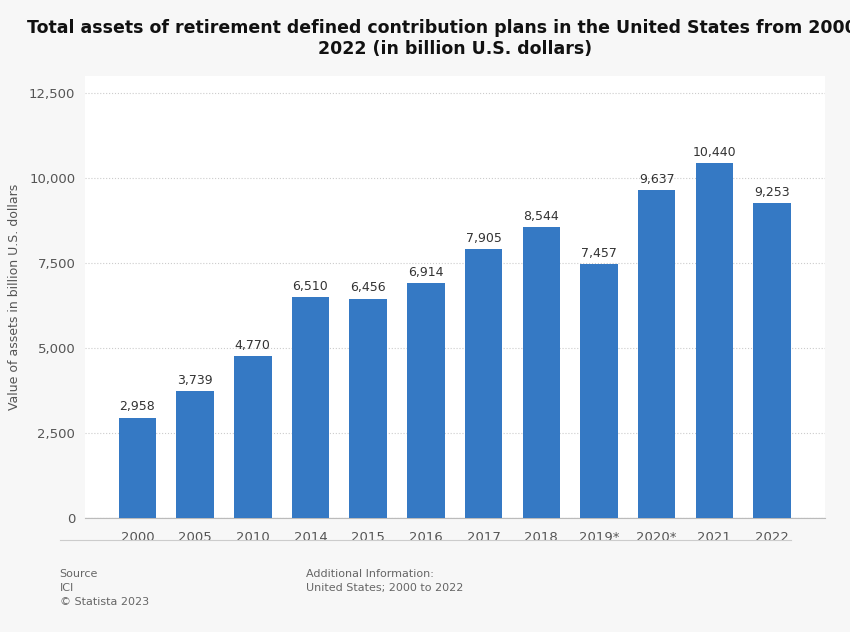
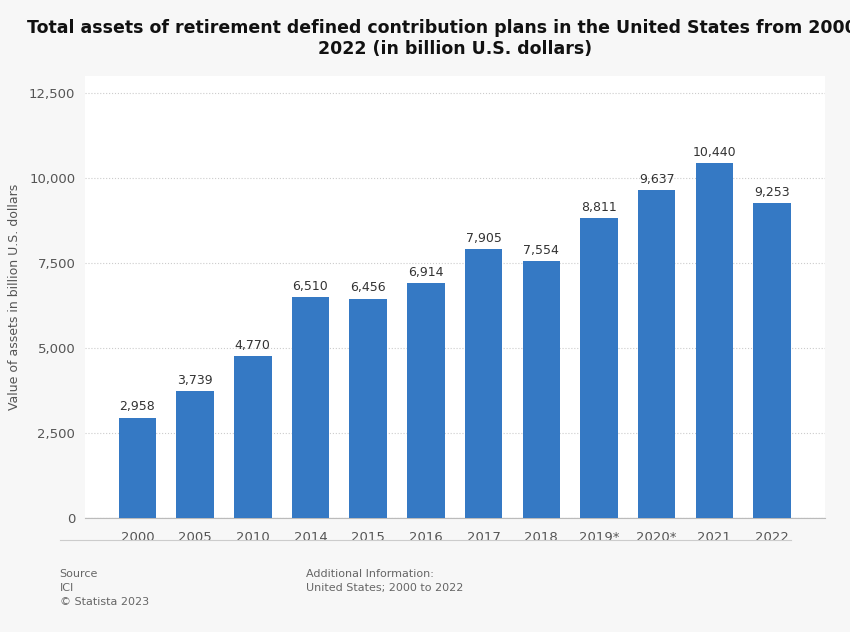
2018: 8,544 -> 7,554
2019*: 7,457 -> 8,811
